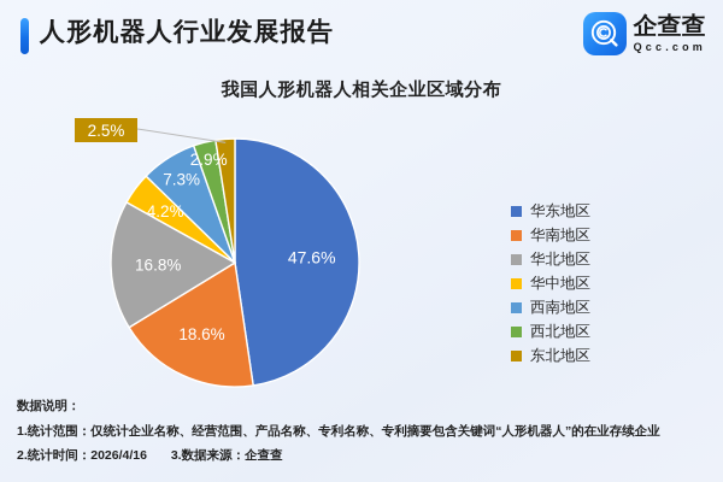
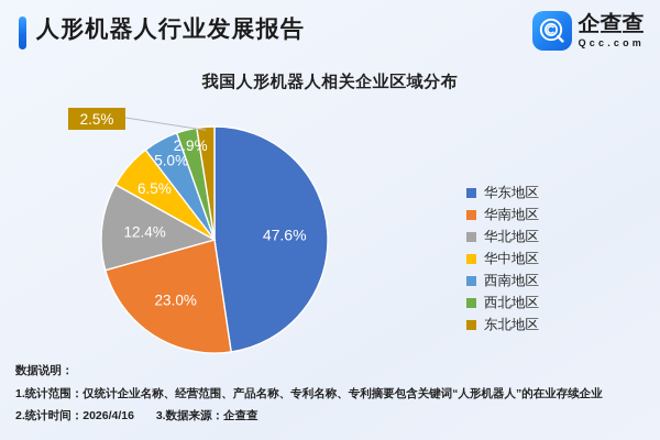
华南地区: 18.6% -> 23.0%
华北地区: 16.8% -> 12.4%
华中地区: 4.2% -> 6.5%
西南地区: 7.3% -> 5.0%
